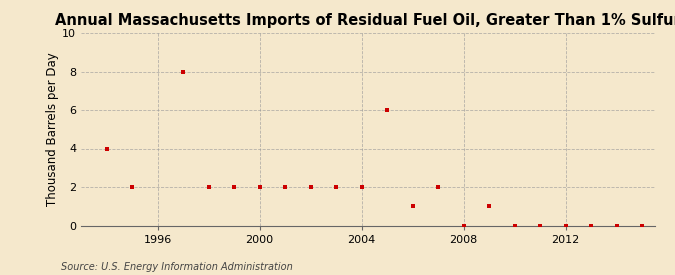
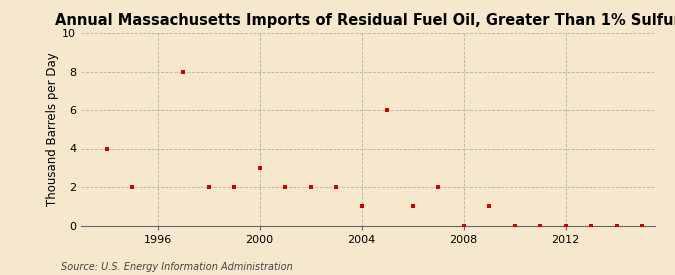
2000: 2 -> 3
2004: 2 -> 1
